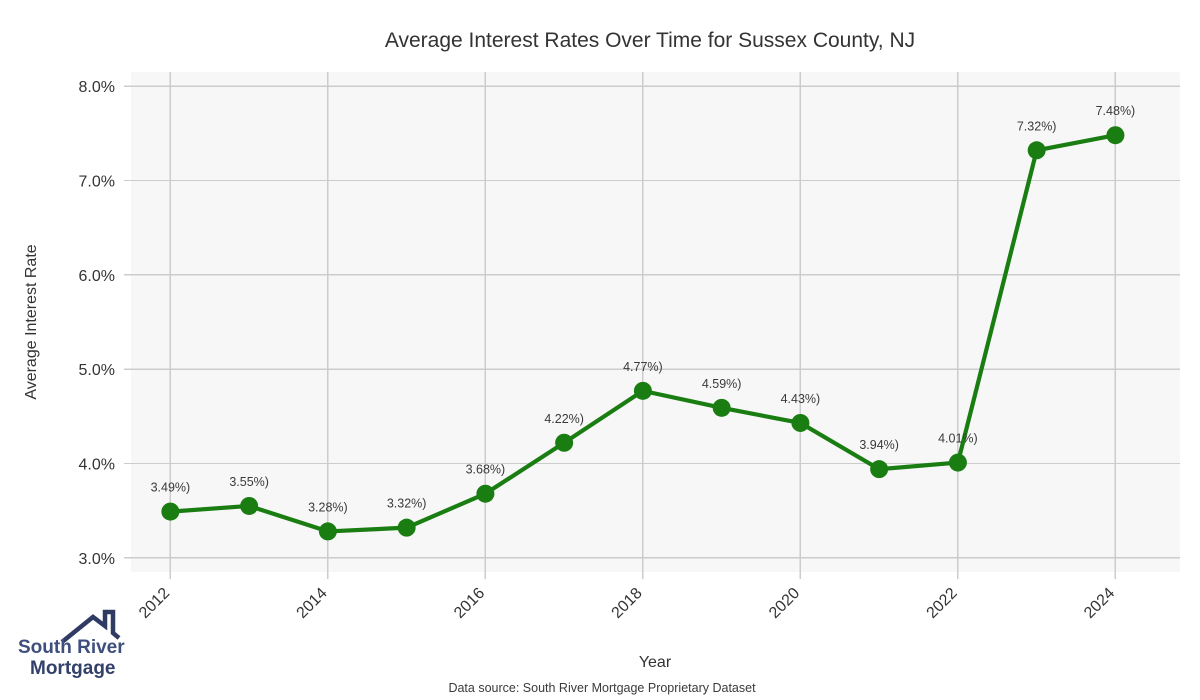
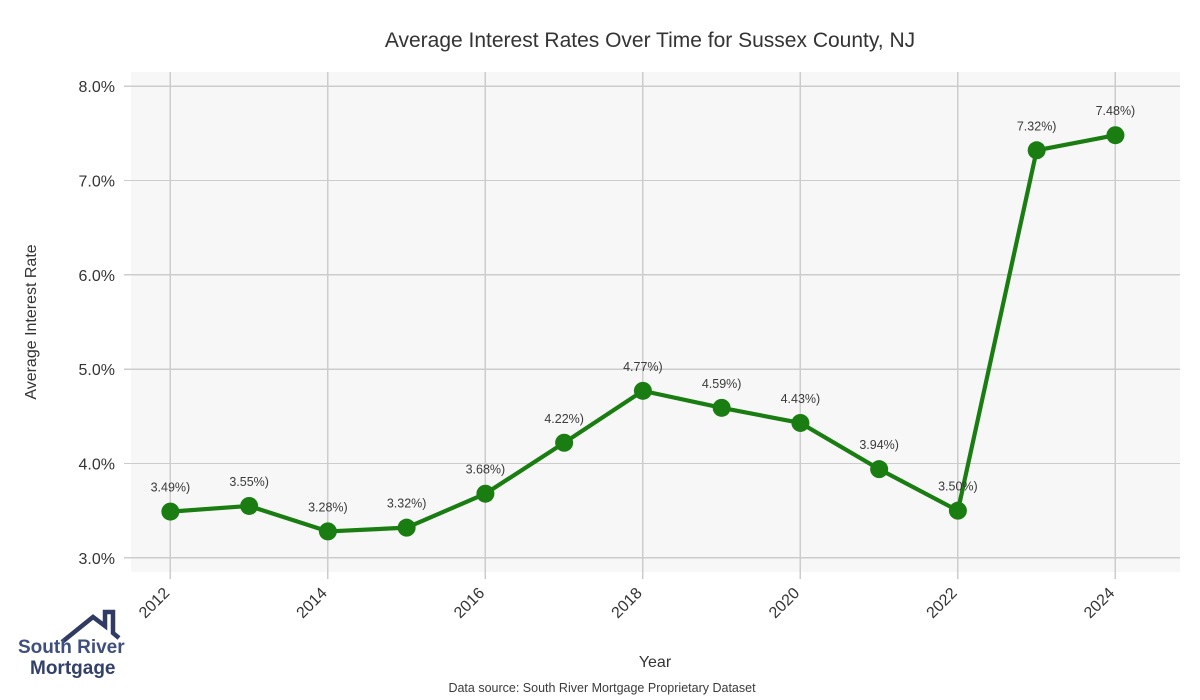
2022: 4.01% -> 3.50%
